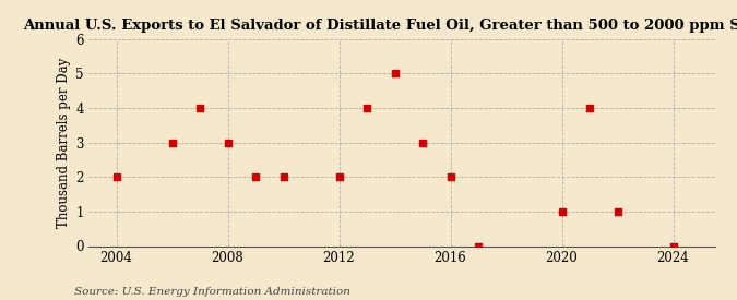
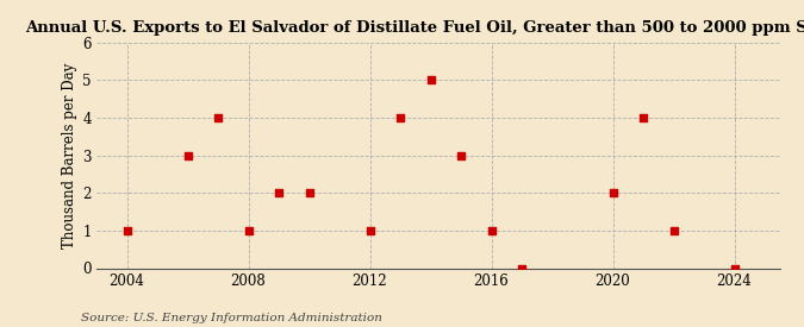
2004: 2 -> 1
2008: 3 -> 1
2012: 2 -> 1
2016: 2 -> 1
2020: 1 -> 2
